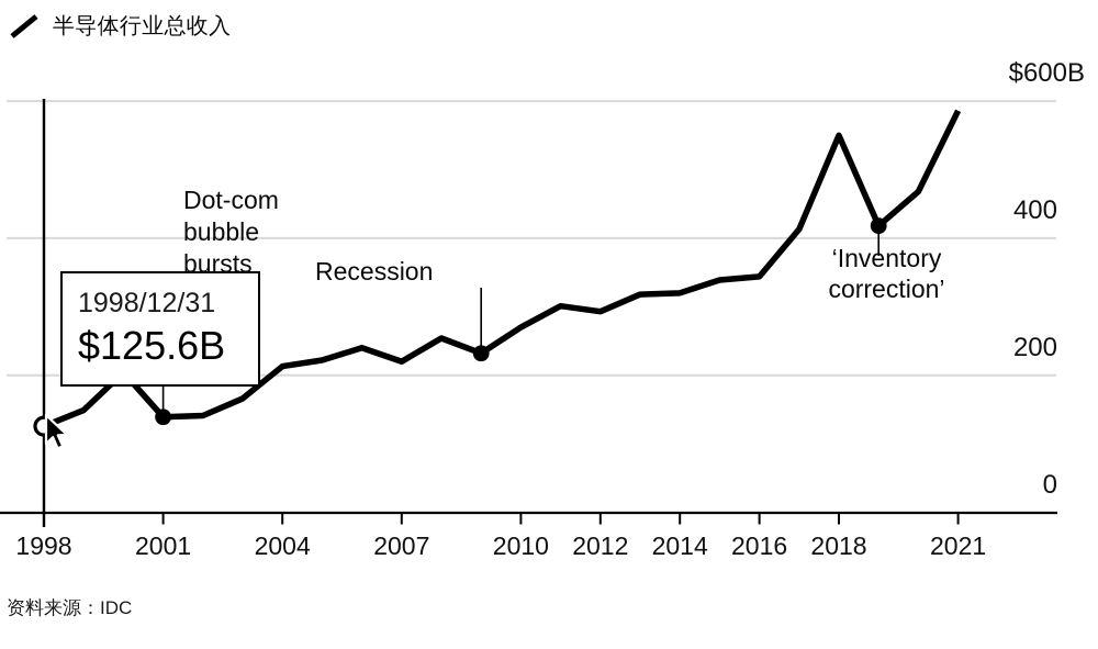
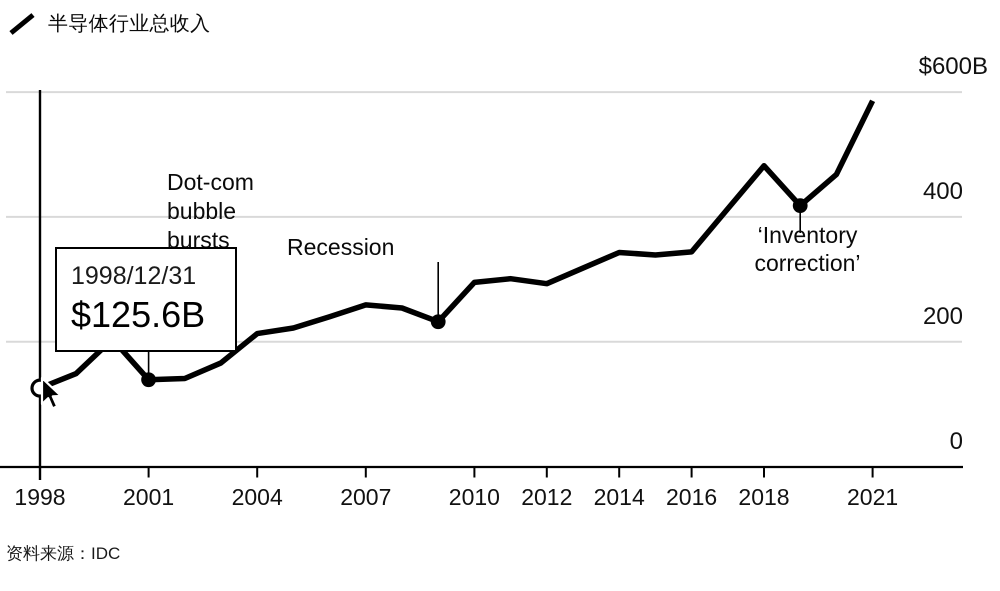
2007: 220 -> 260
2010: 270 -> 300
2014: 320 -> 340
2018: 550 -> 480
